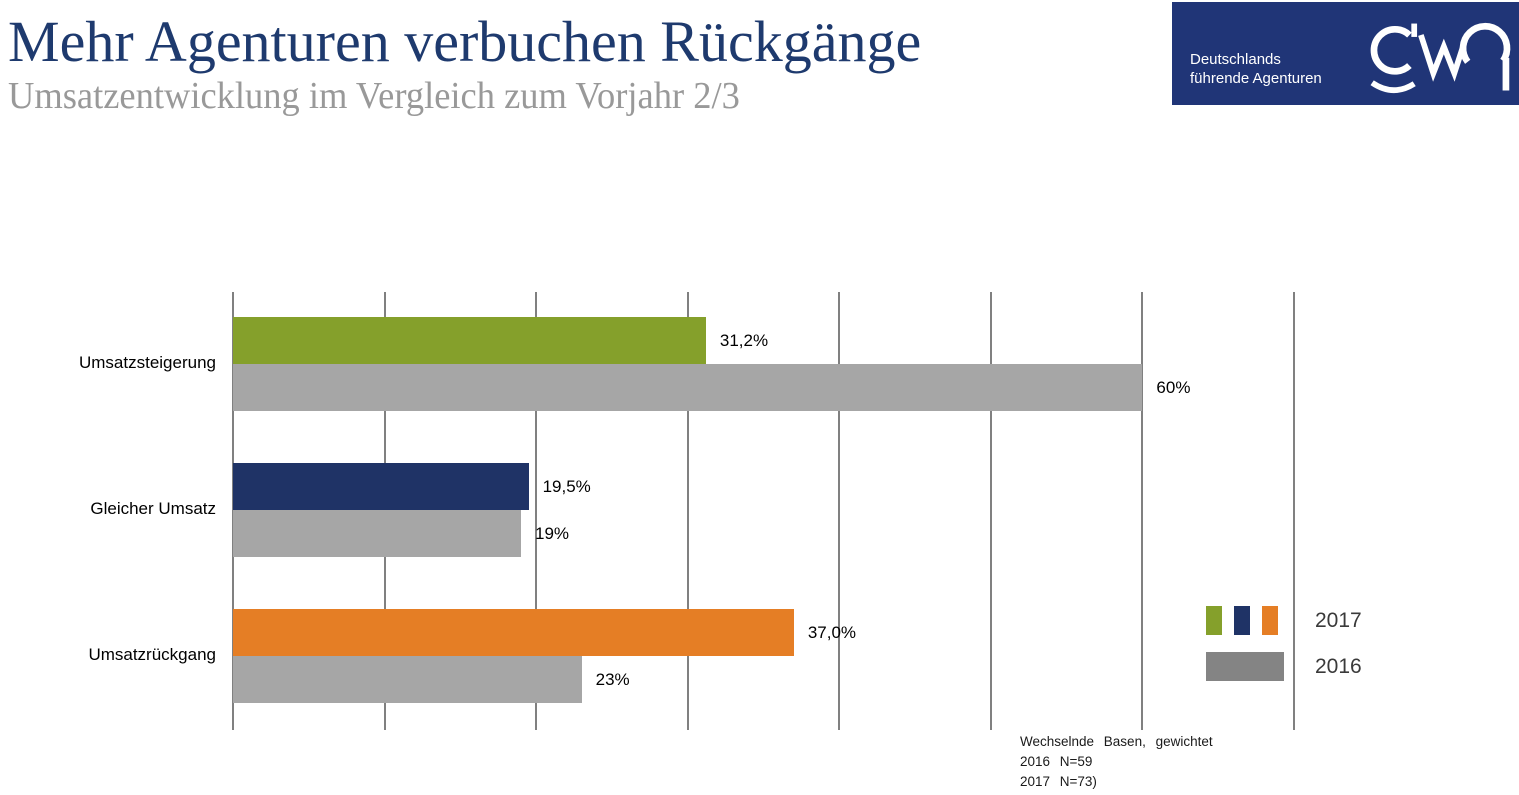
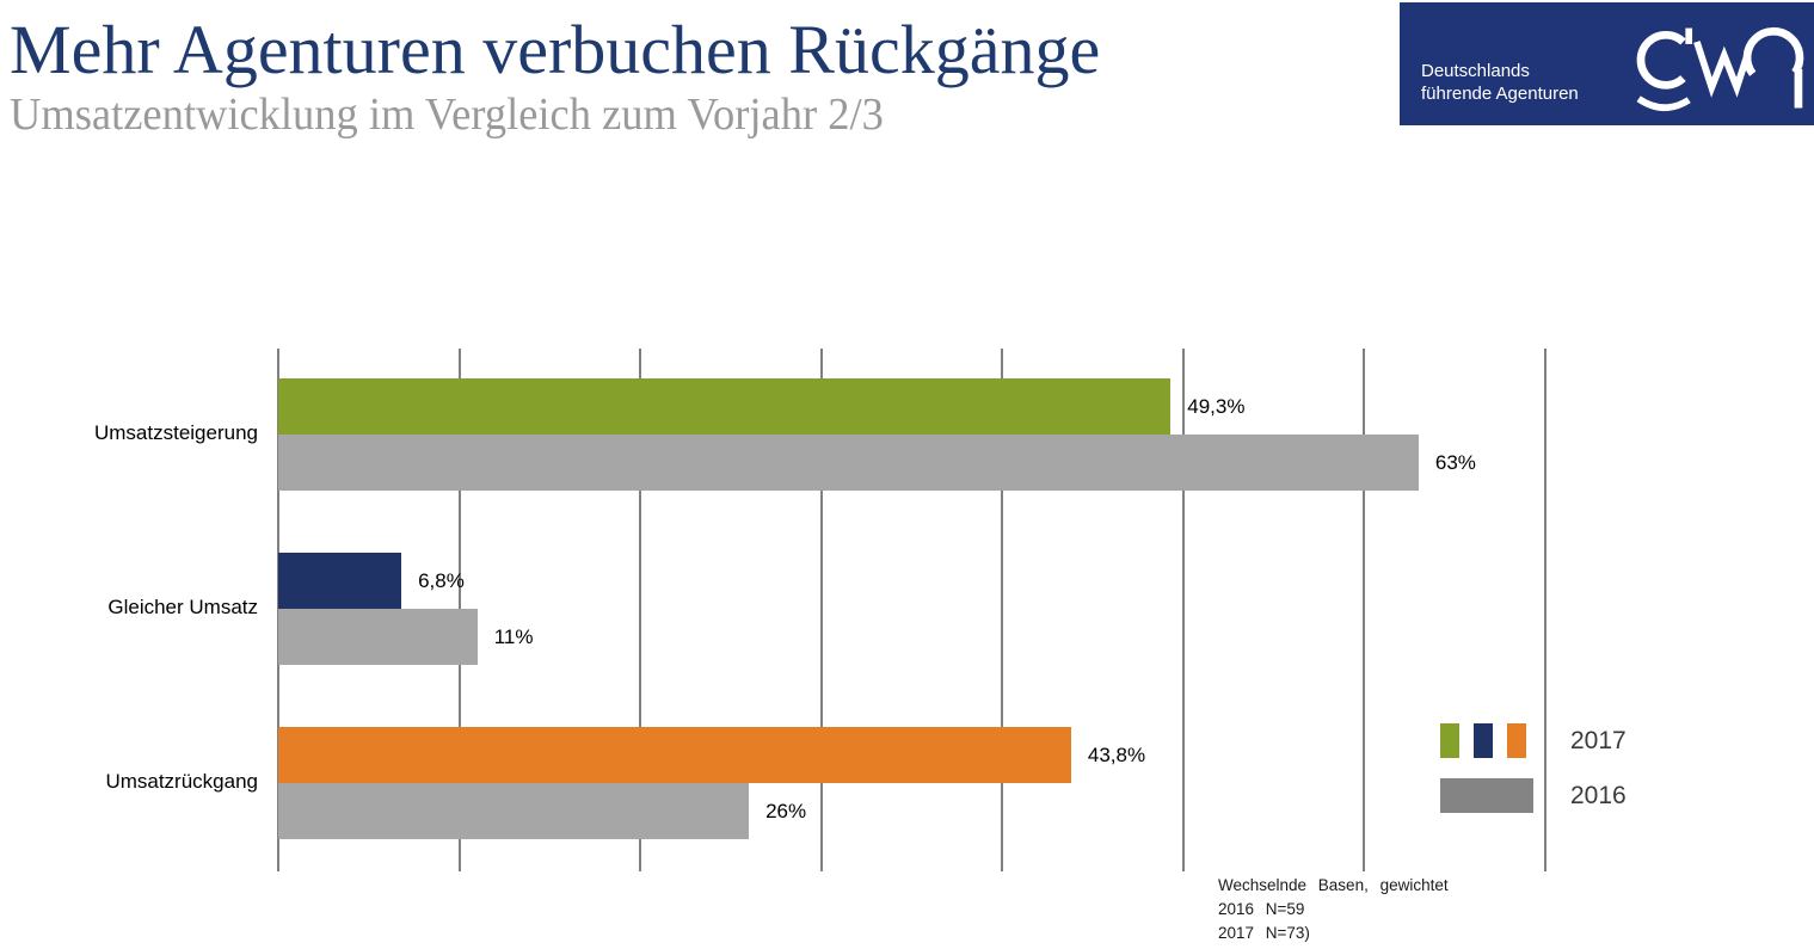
2017/Umsatzsteigerung: 31,2% -> 49,3%
2016/Umsatzsteigerung: 60% -> 63%
2017/Gleicher Umsatz: 19,5% -> 6,8%
2016/Gleicher Umsatz: 19% -> 11%
2017/Umsatzrückgang: 37,0% -> 43,8%
2016/Umsatzrückgang: 23% -> 26%
